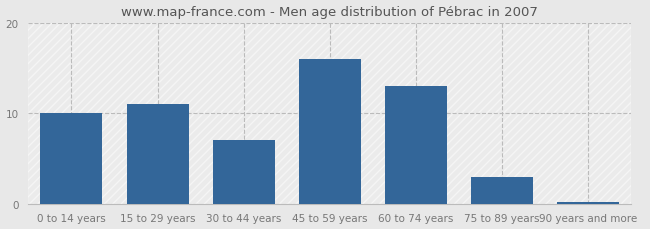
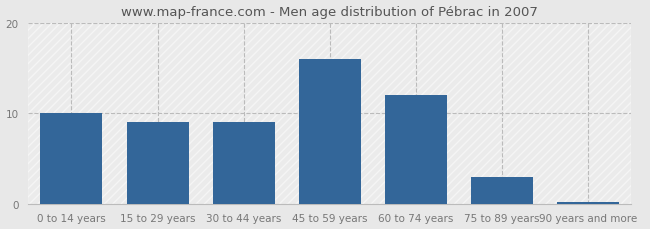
15 to 29 years: 11.0 -> 9.0
30 to 44 years: 7.0 -> 9.0
60 to 74 years: 13.0 -> 12.0
